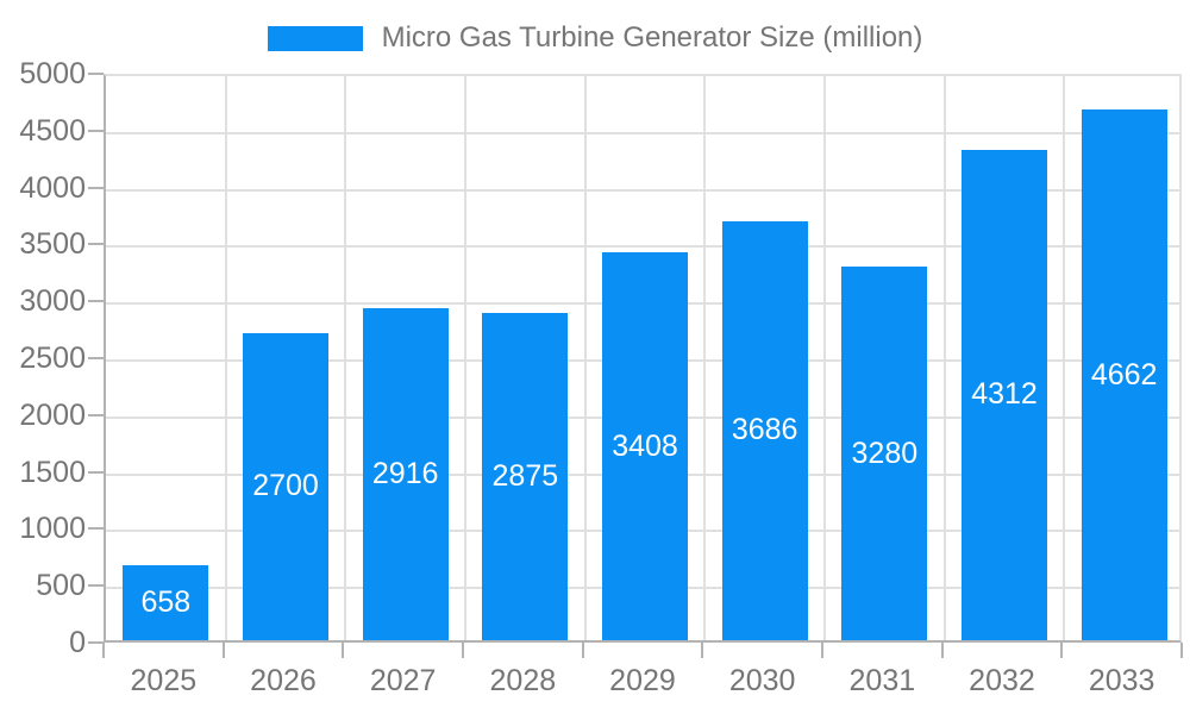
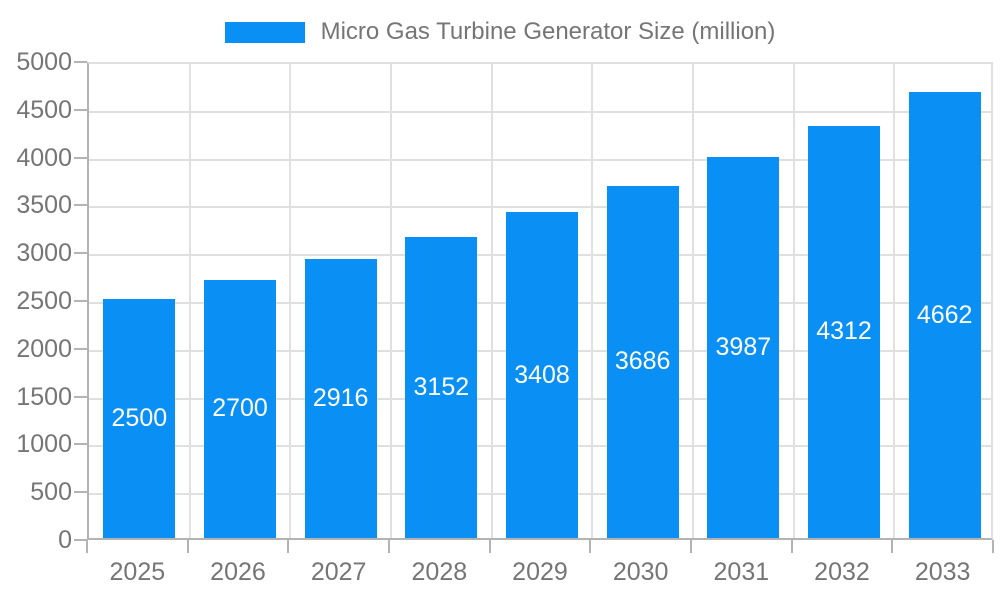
2025: 658 -> 2500
2028: 2875 -> 3152
2031: 3280 -> 3987
